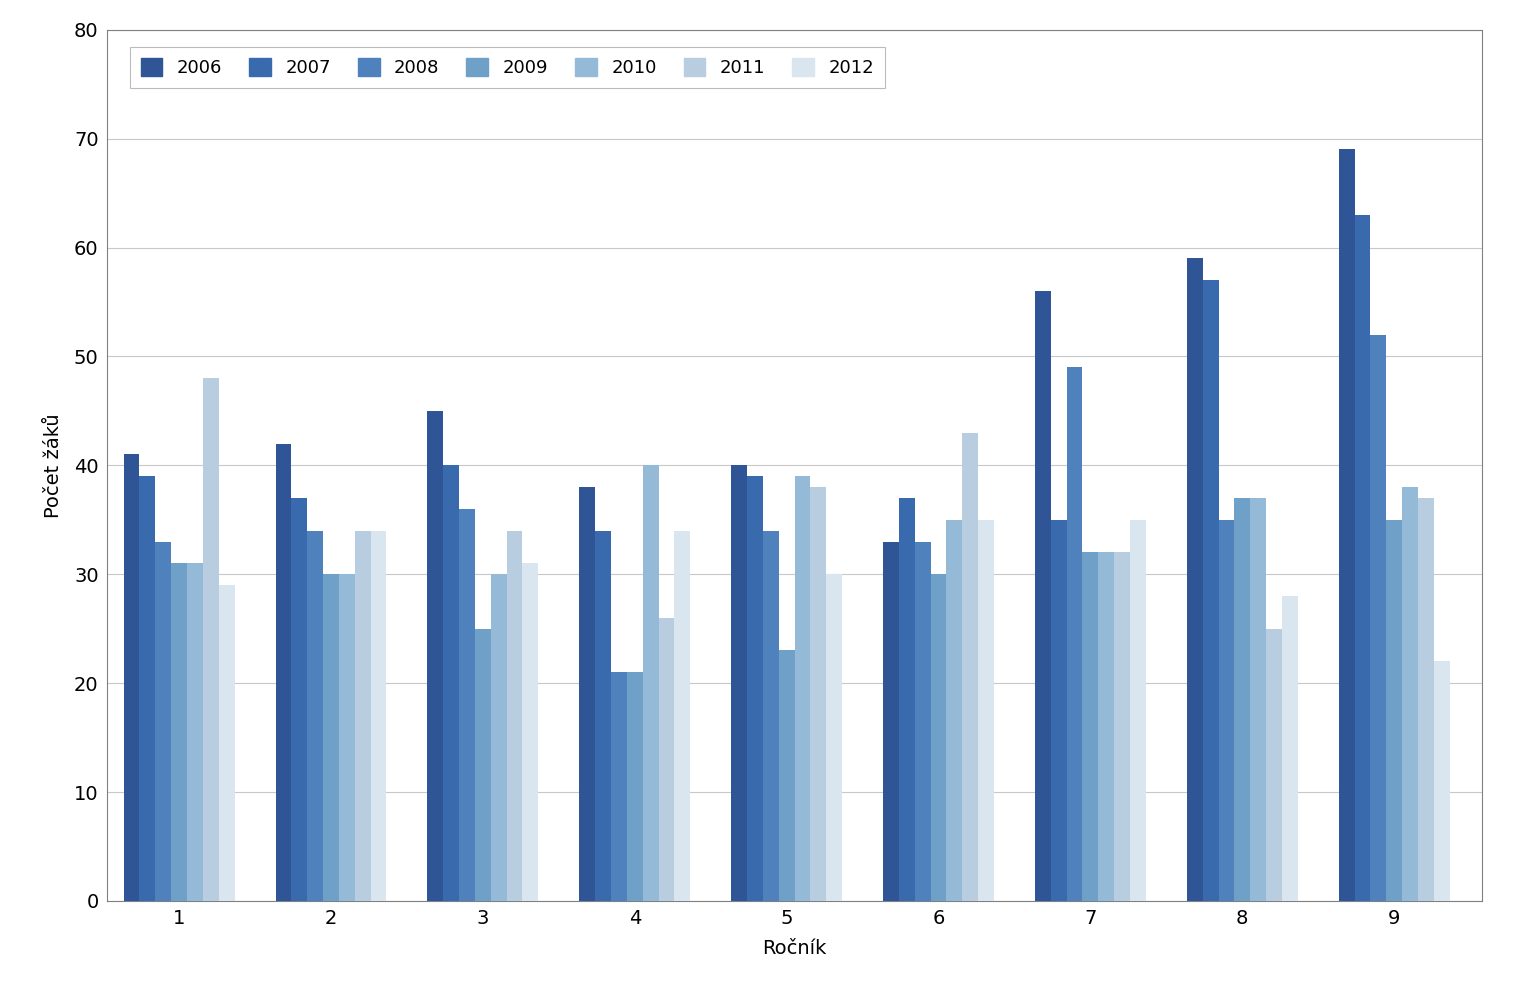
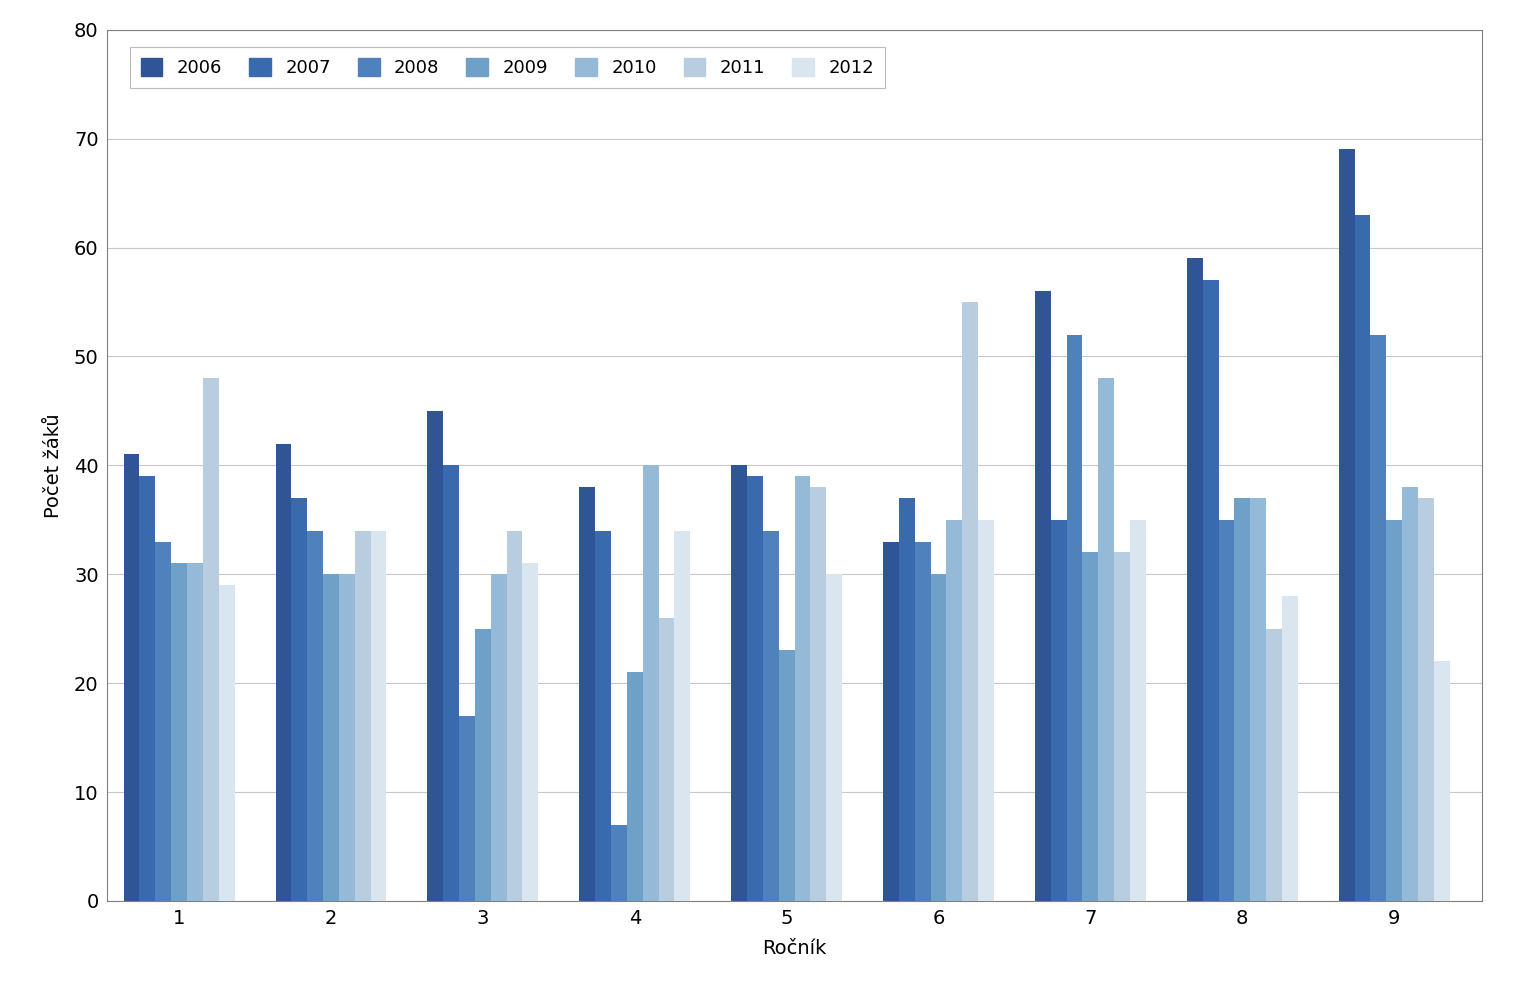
2008/3: 36 -> 17
2008/4: 21 -> 7
2011/6: 43 -> 55
2008/7: 49 -> 52
2010/7: 32 -> 48
